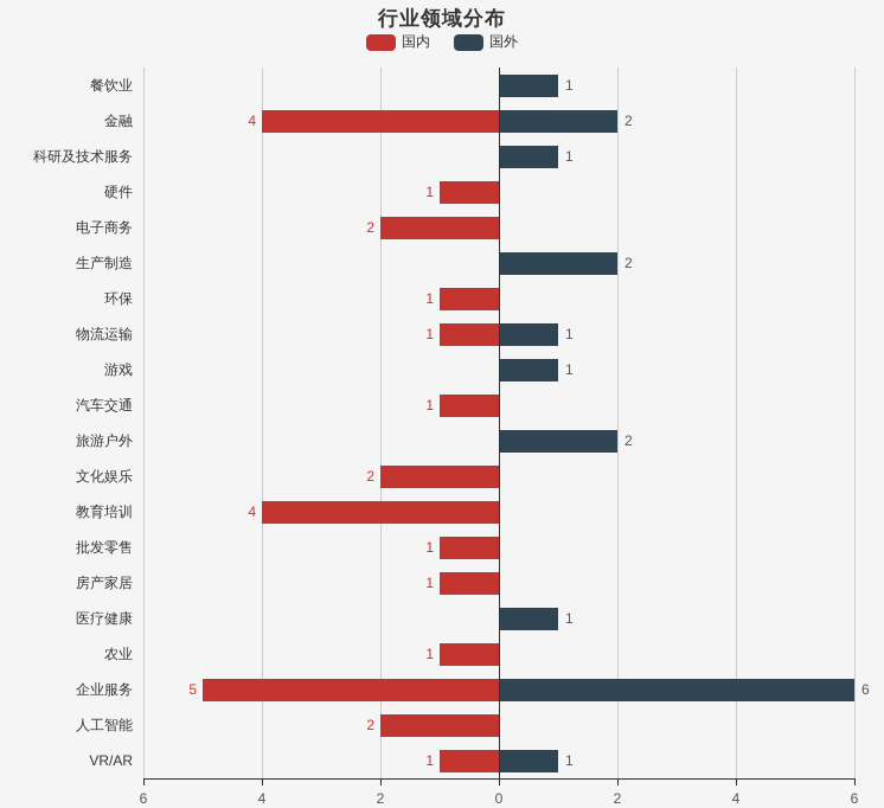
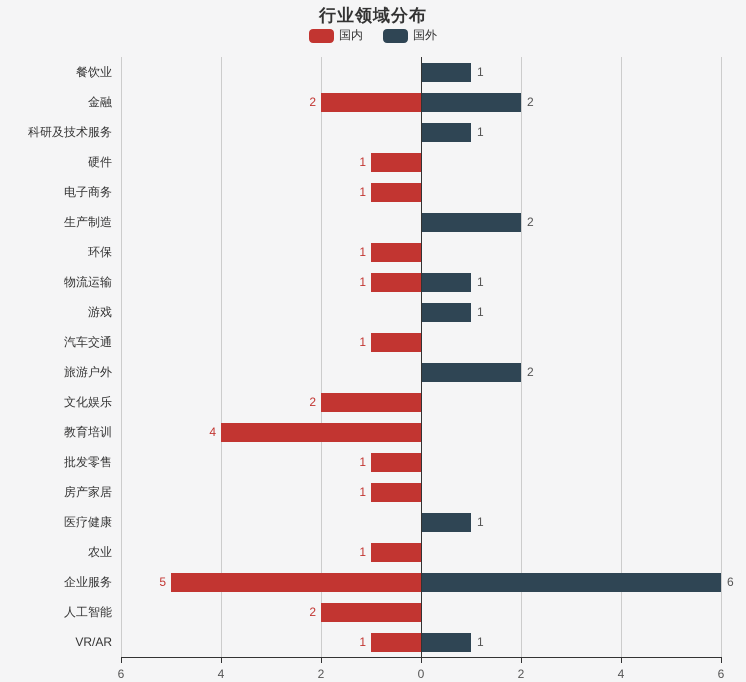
国内/金融: 4 -> 2
国内/电子商务: 2 -> 1
